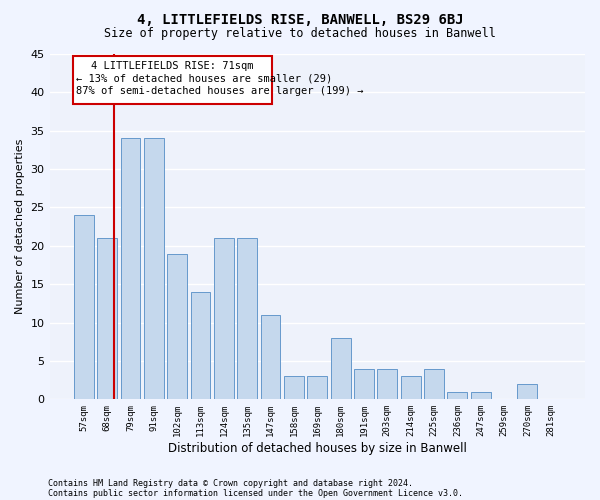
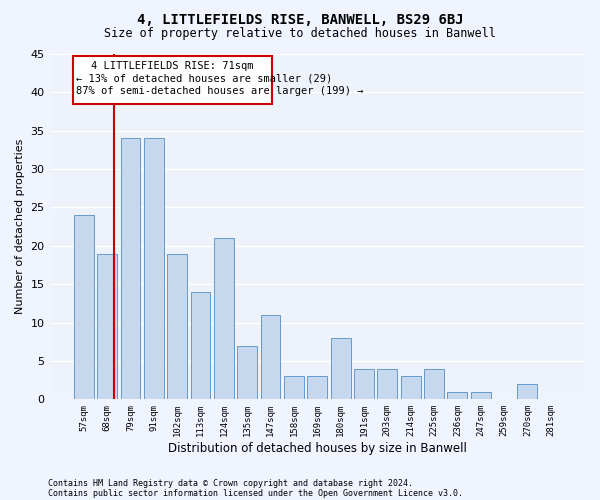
68sqm: 21 -> 19
135sqm: 21 -> 7
